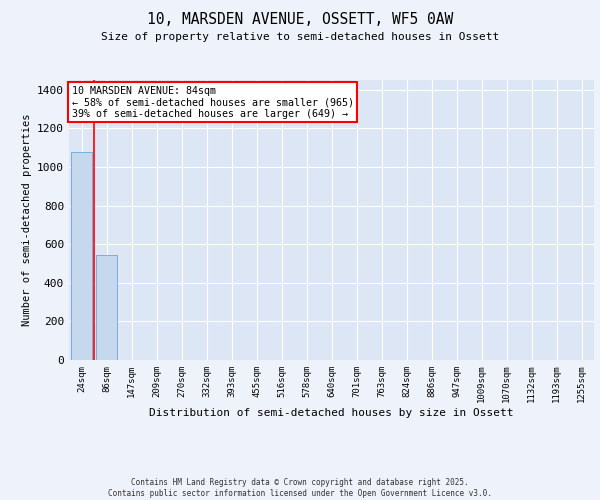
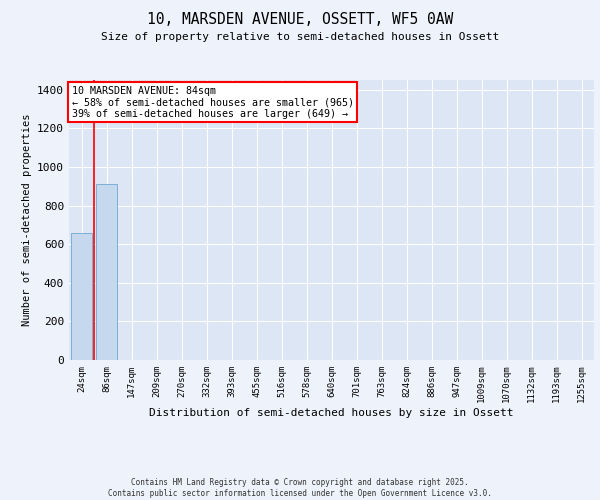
24sqm: 1080 -> 660
86sqm: 540 -> 910
